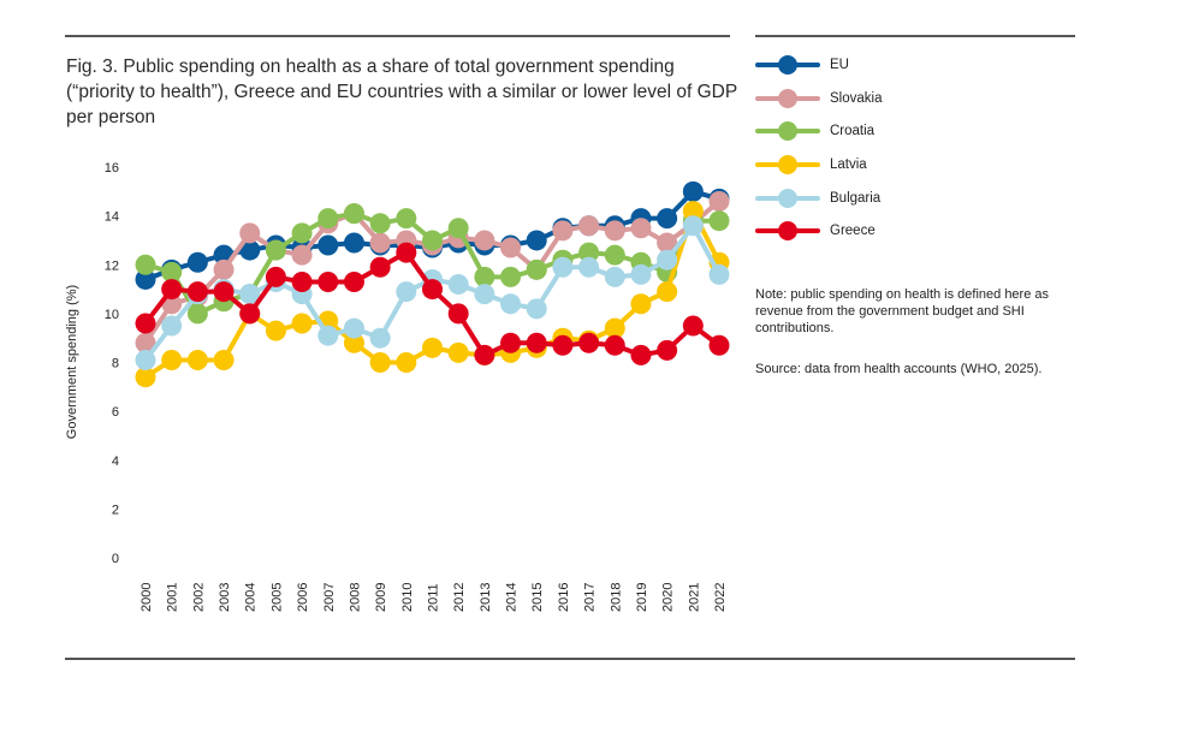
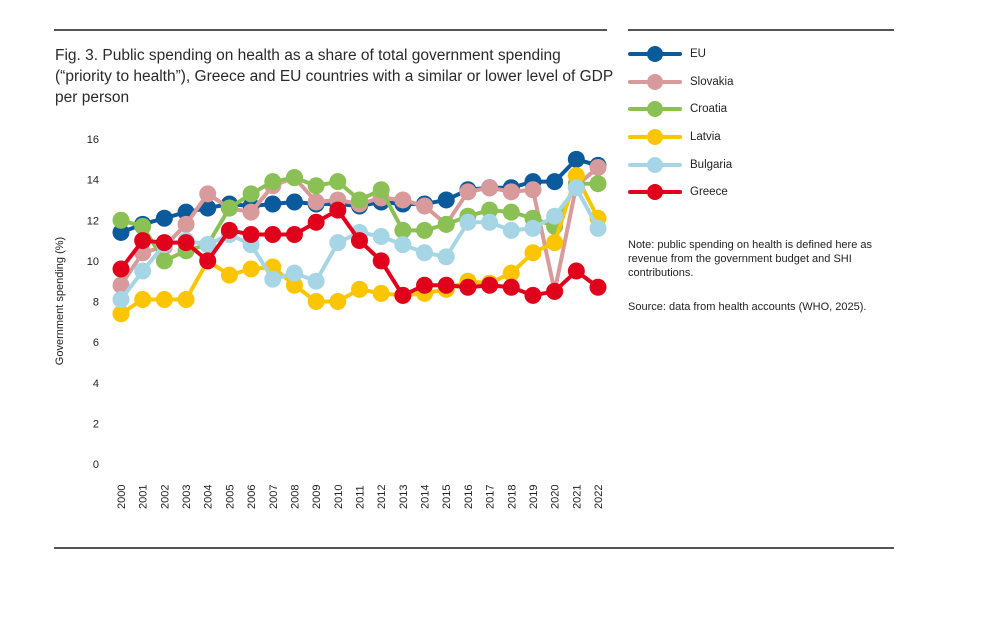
Slovakia/2020: 12.9 -> 8.5
